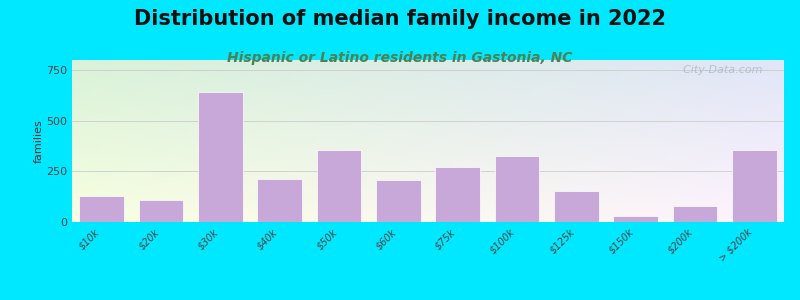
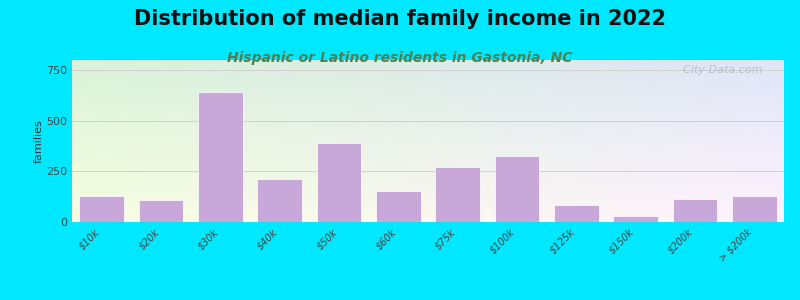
$50k: 355 -> 390
$60k: 205 -> 155
$125k: 155 -> 85
$200k: 80 -> 115
> $200k: 355 -> 130
